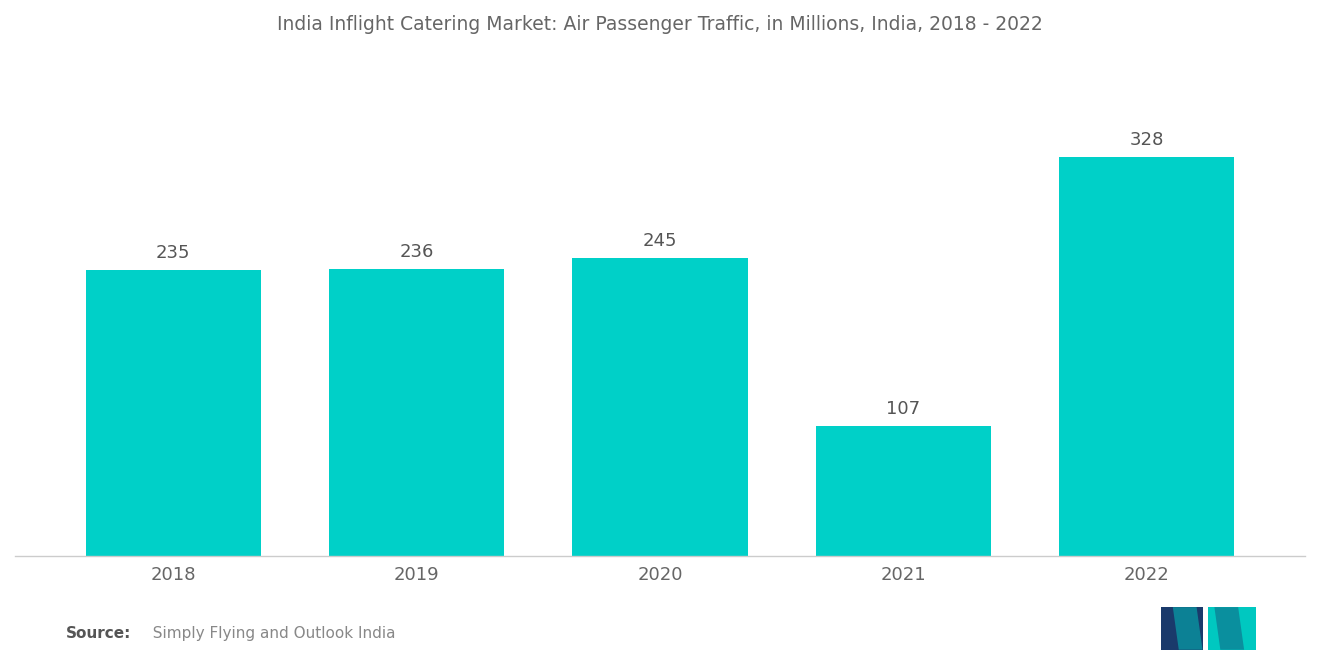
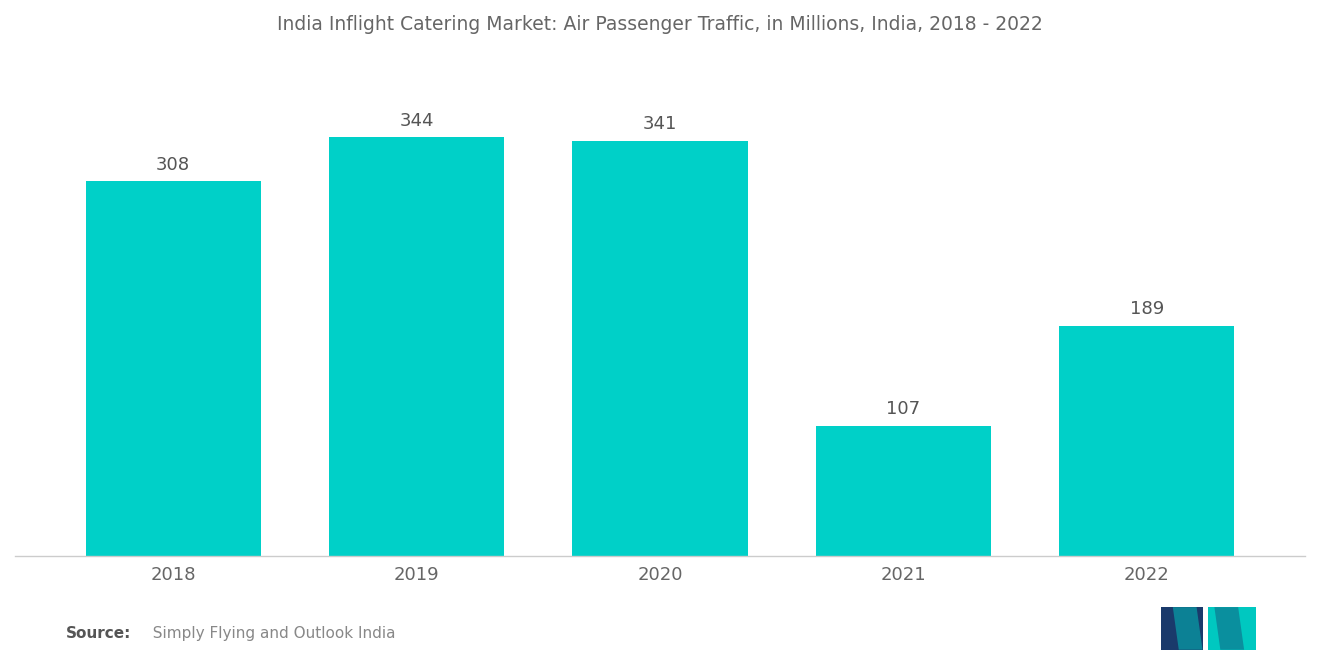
2018: 235 -> 308
2019: 236 -> 344
2020: 245 -> 341
2022: 328 -> 189
